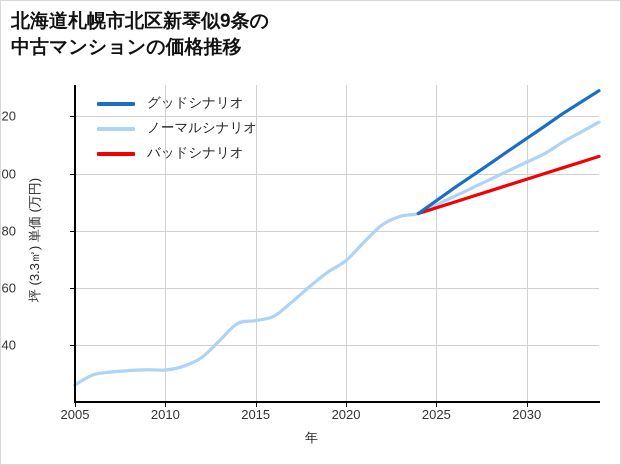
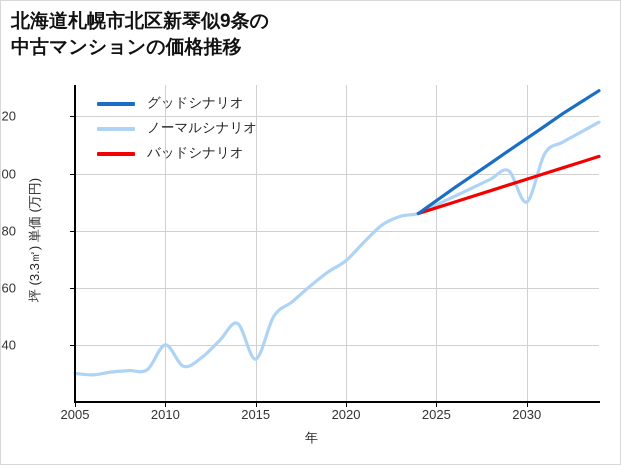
ノーマルシナリオ/2005: 26 -> 30
ノーマルシナリオ/2010: 31 -> 40
ノーマルシナリオ/2015: 48 -> 35
ノーマルシナリオ/2030: 104 -> 90
